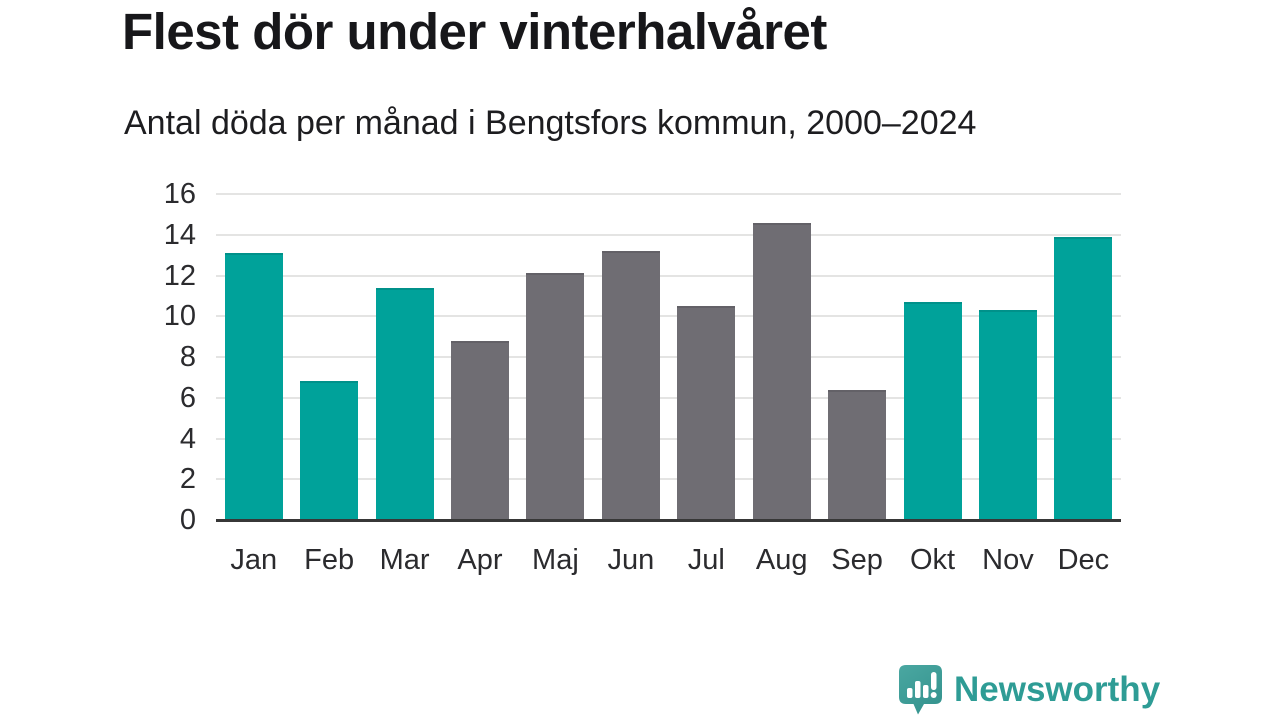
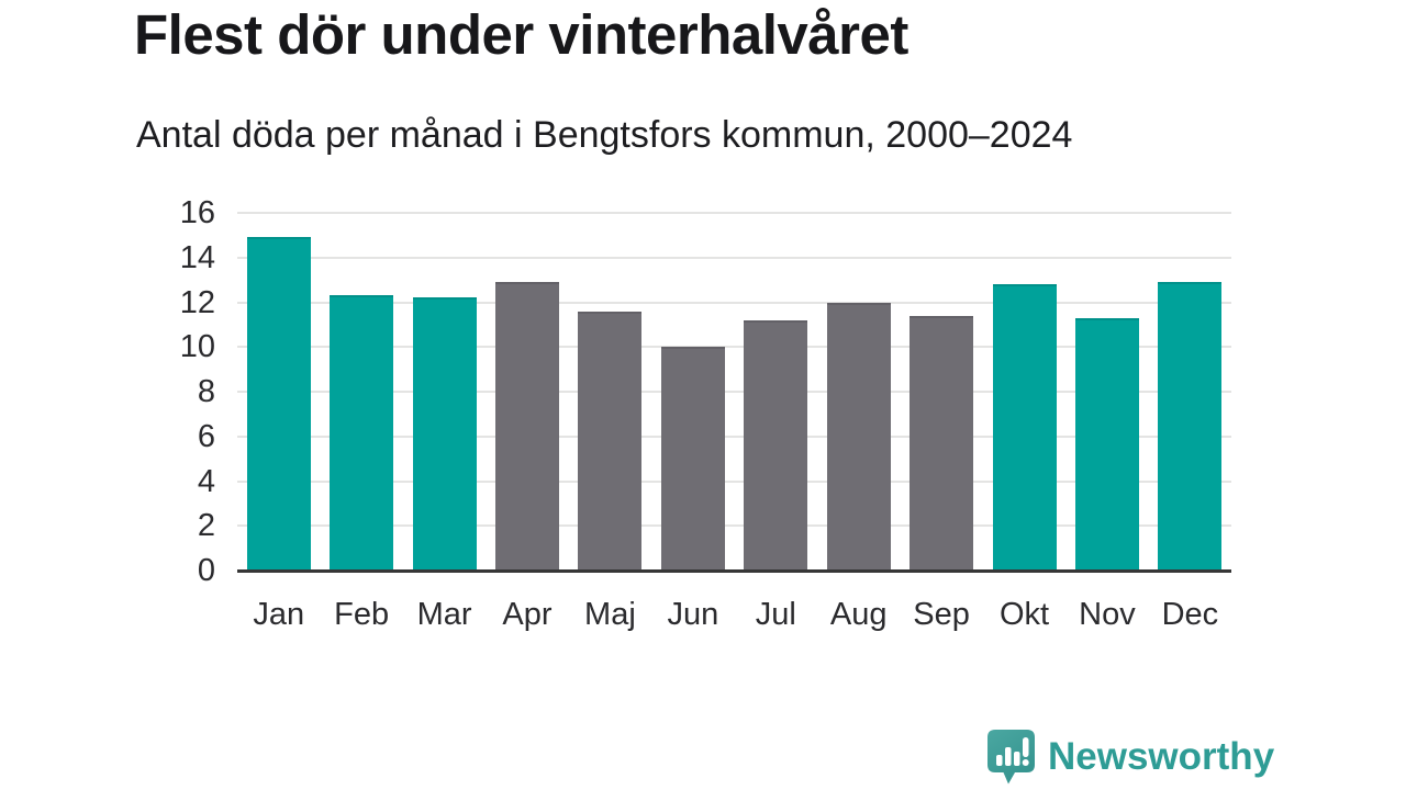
Jan: 13.1 -> 14.9
Feb: 6.8 -> 12.3
Mar: 11.4 -> 12.2
Apr: 8.8 -> 12.9
Maj: 12.1 -> 11.6
Jun: 13.2 -> 10.0
Jul: 10.5 -> 11.2
Aug: 14.6 -> 12.0
Sep: 6.4 -> 11.4
Okt: 10.7 -> 12.8
Nov: 10.3 -> 11.3
Dec: 13.9 -> 12.9
